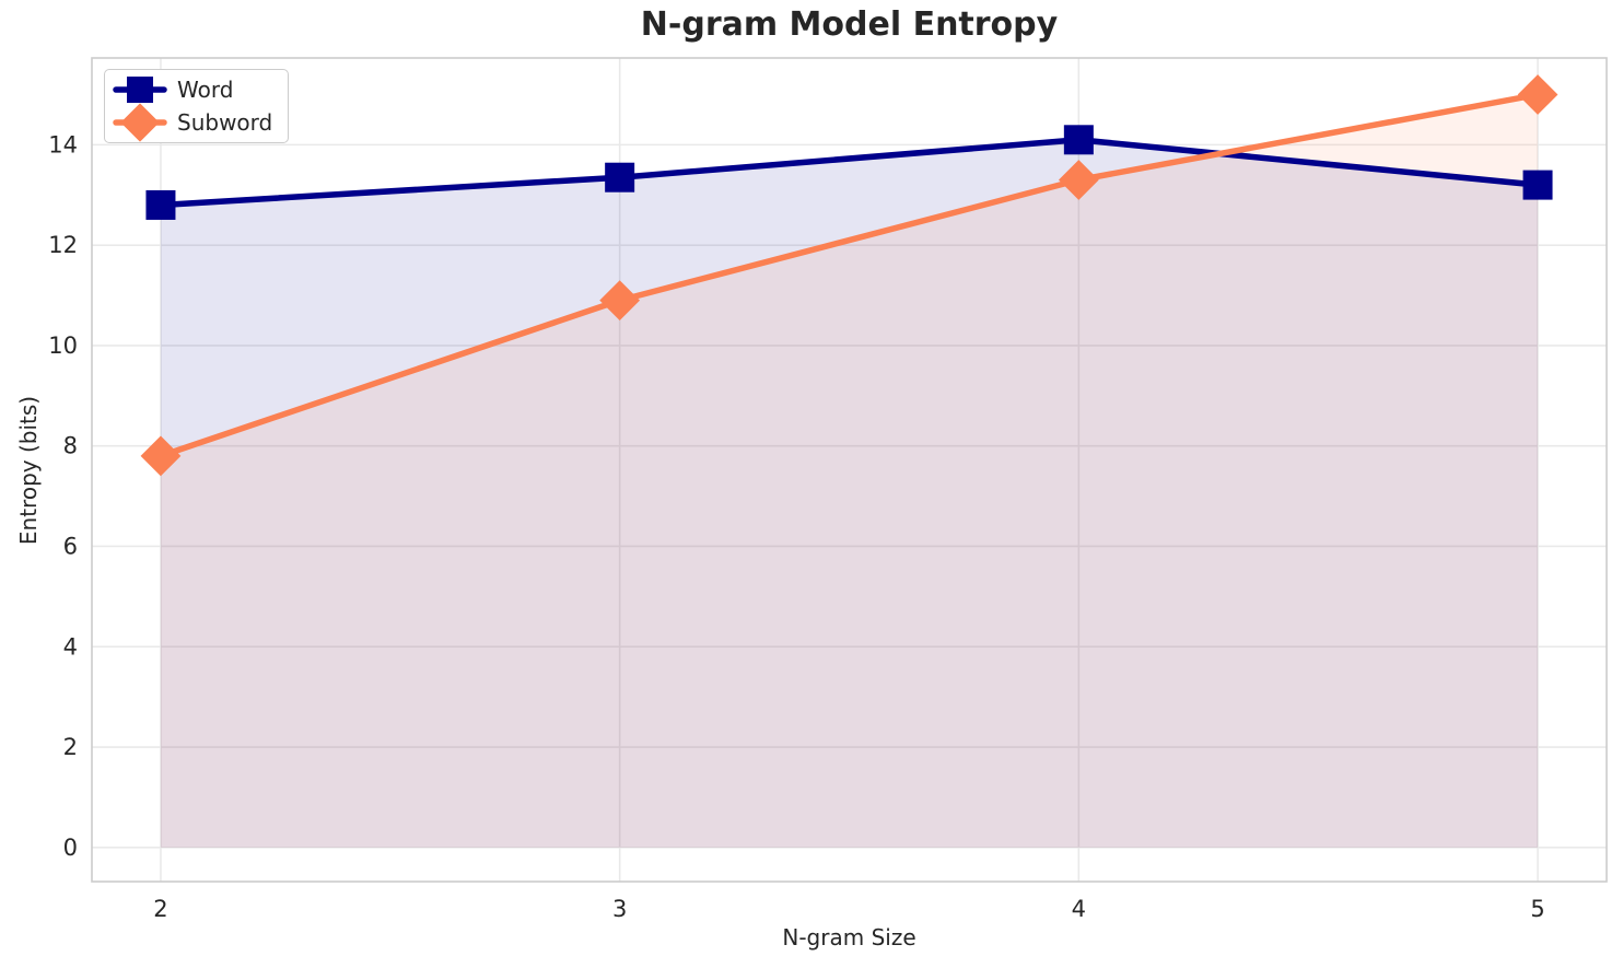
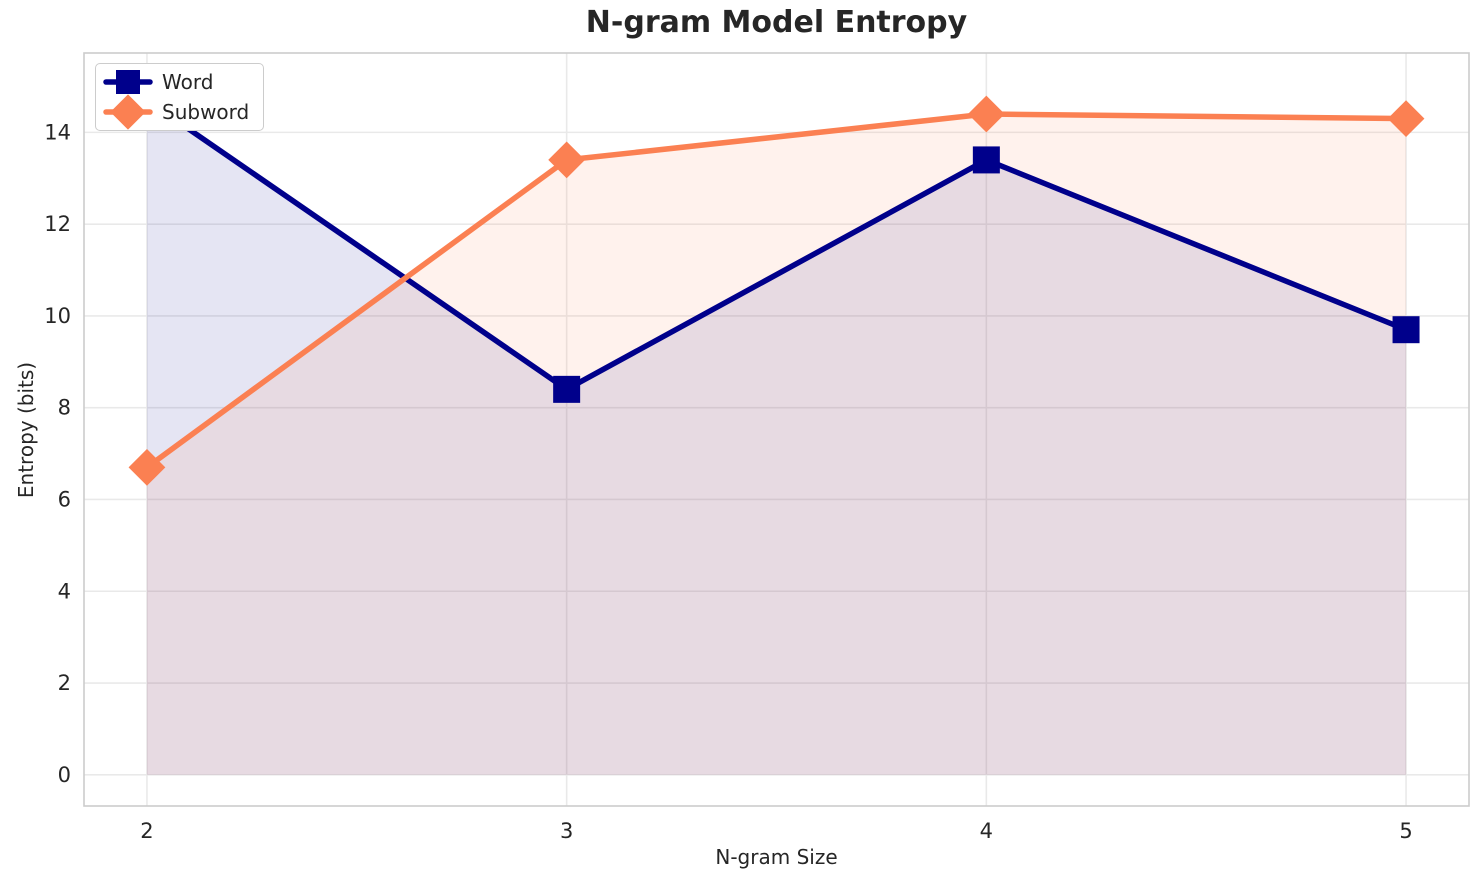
Word/2: 12.8 -> 14.7
Subword/2: 7.8 -> 6.7
Word/3: 13.3 -> 8.4
Subword/3: 10.9 -> 13.4
Word/4: 14.1 -> 13.4
Subword/4: 13.3 -> 14.4
Word/5: 13.2 -> 9.7
Subword/5: 15.0 -> 14.3
